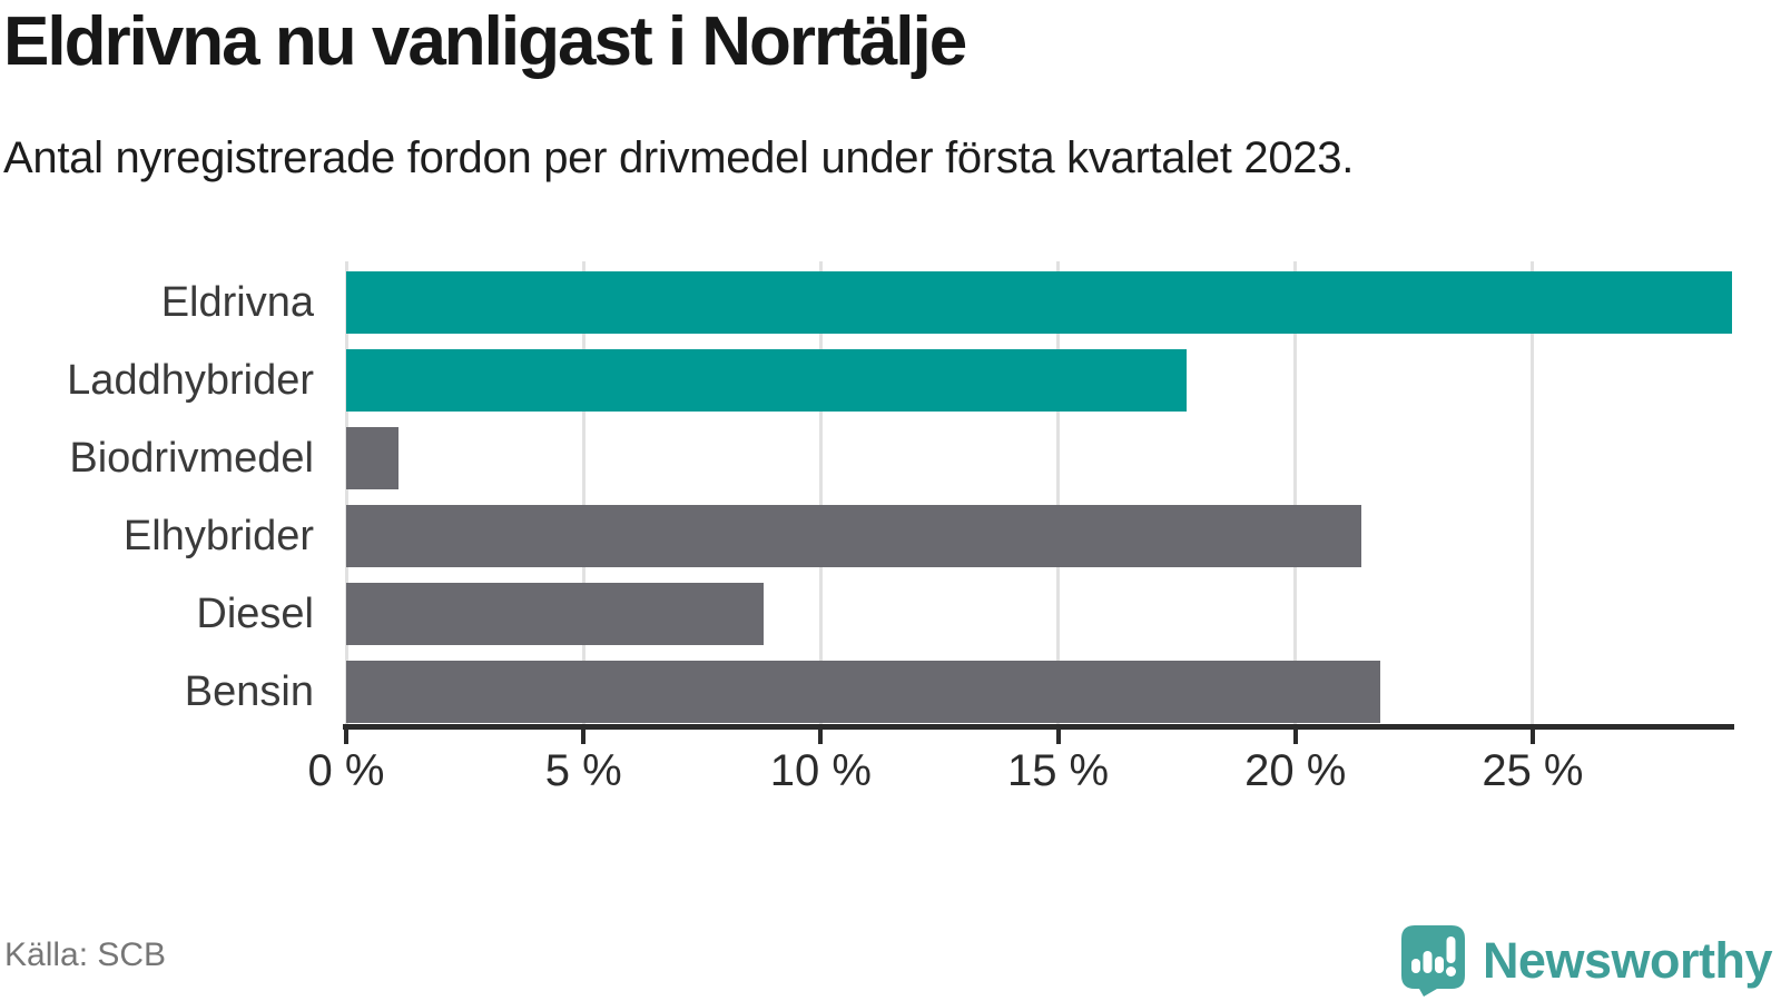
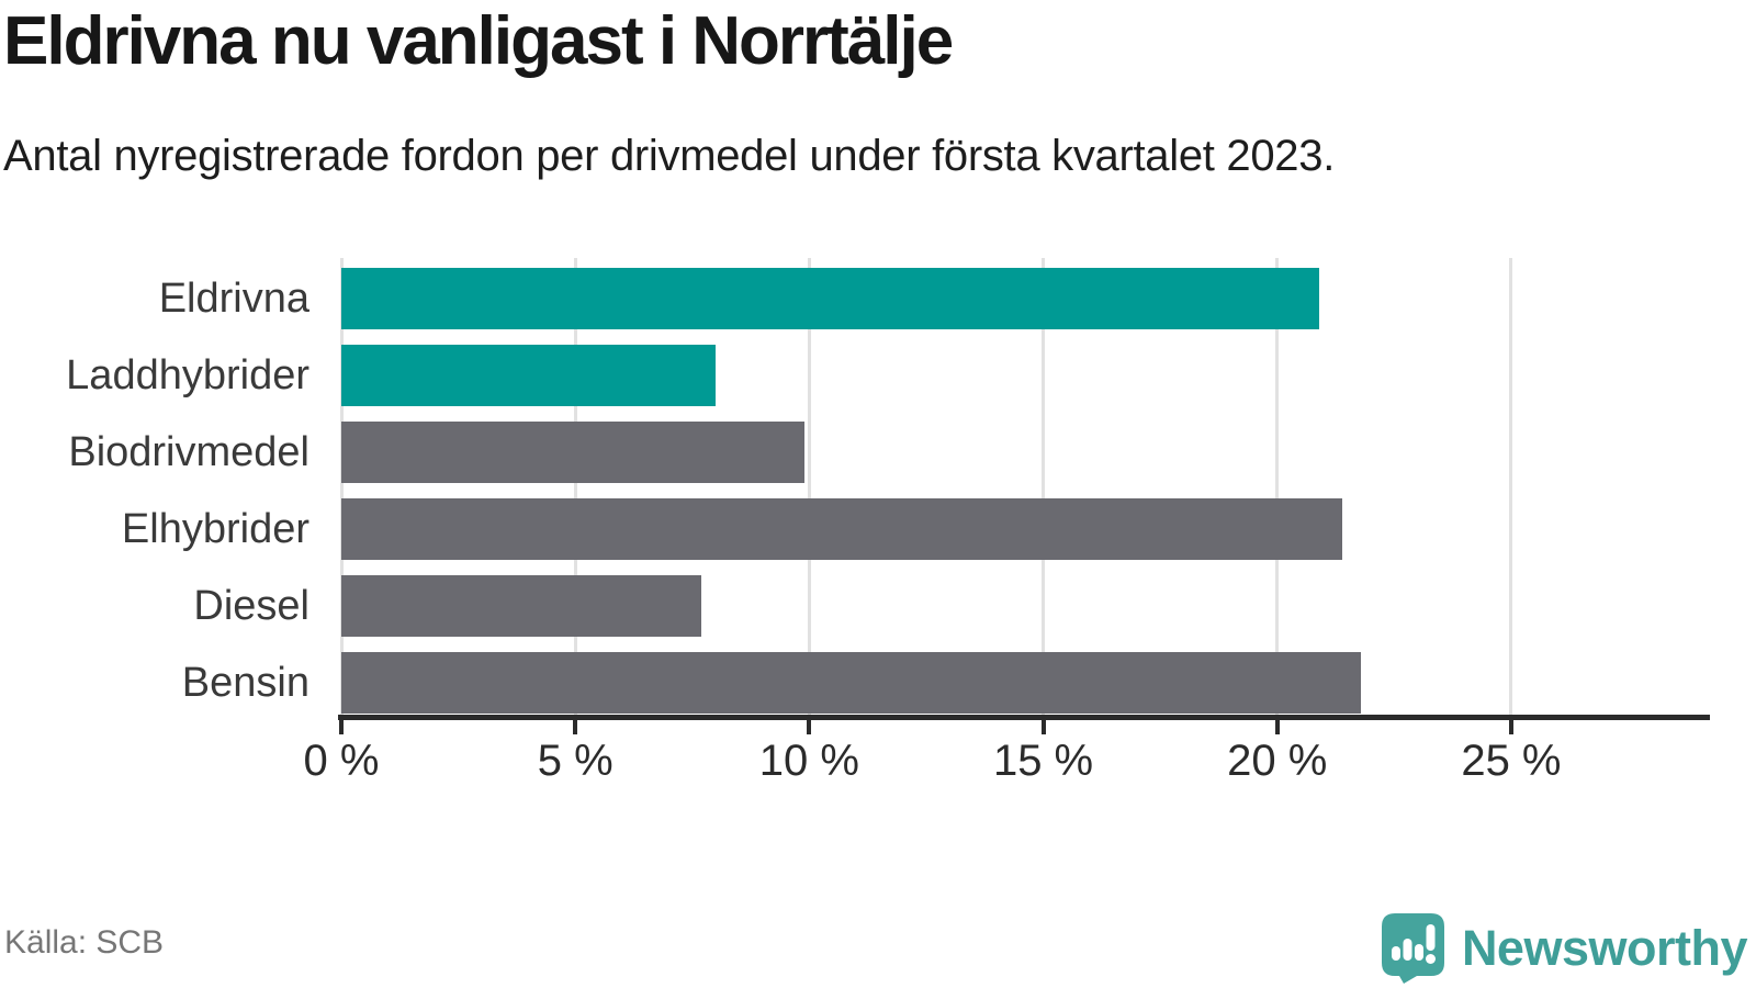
Eldrivna: 29.2% -> 20.9%
Laddhybrider: 17.7% -> 8.0%
Biodrivmedel: 1.1% -> 9.9%
Diesel: 8.8% -> 7.7%
